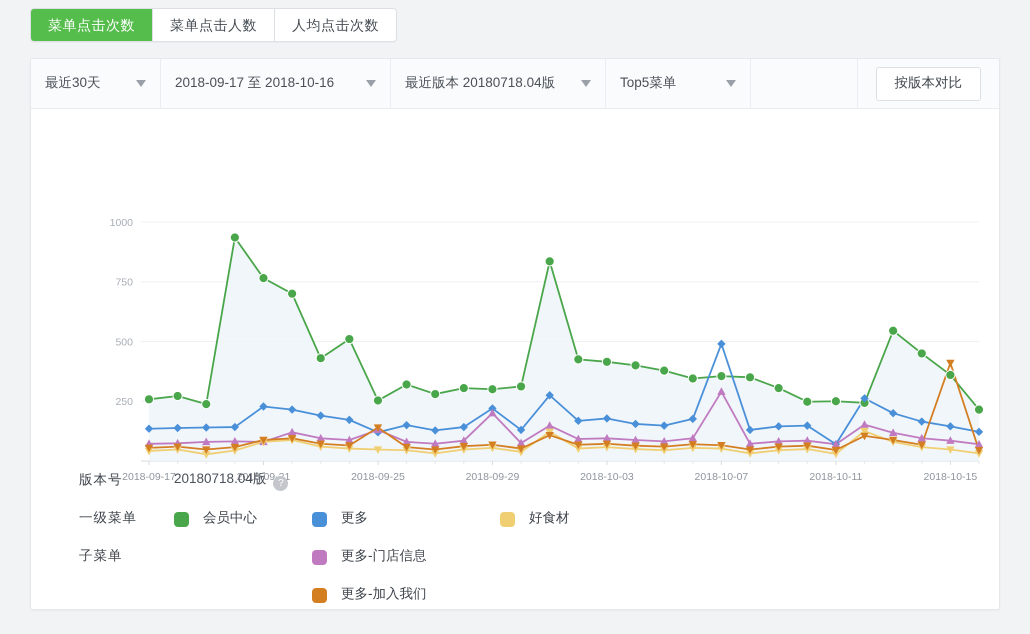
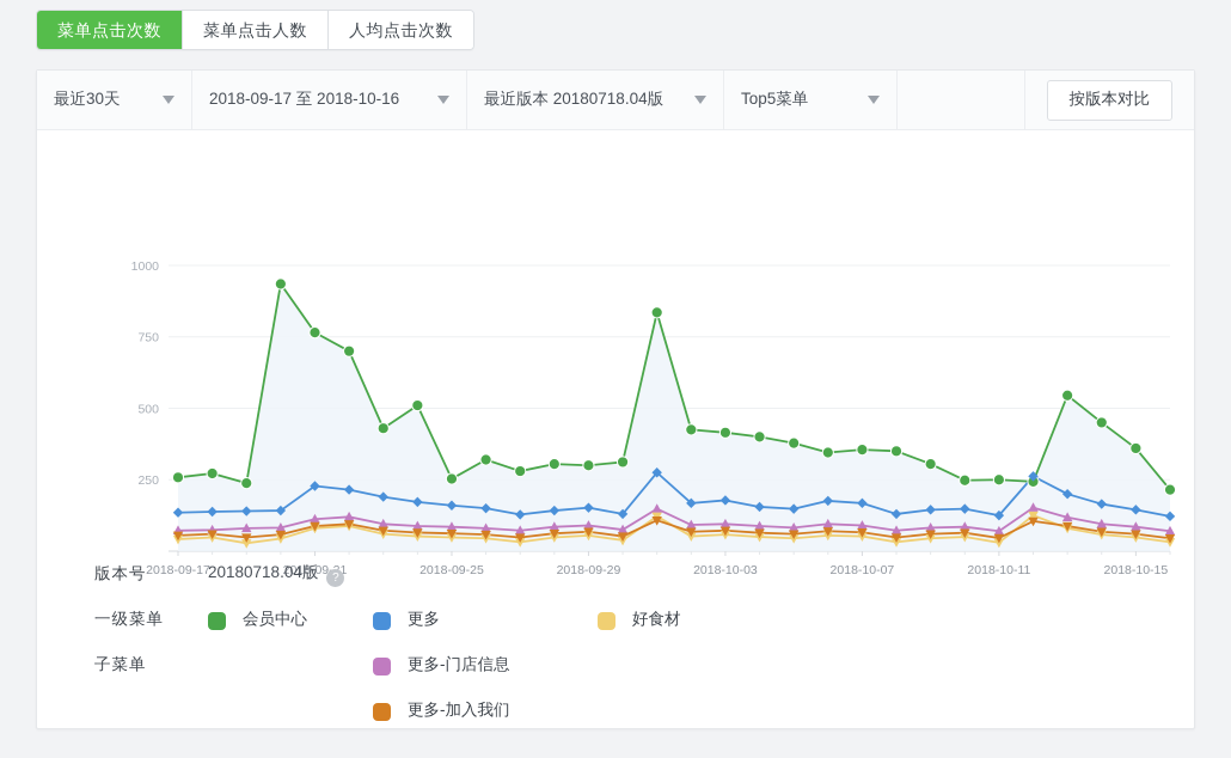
更多-门店信息/2018-09-21: 80 -> 110
更多/2018-09-25: 120 -> 160
更多-门店信息/2018-09-25: 130 -> 80
更多-加入我们/2018-09-25: 140 -> 60
更多/2018-09-29: 220 -> 150
更多-门店信息/2018-09-29: 200 -> 90
更多/2018-10-07: 490 -> 170
更多-门店信息/2018-10-07: 290 -> 90
更多/2018-10-11: 70 -> 120
更多-加入我们/2018-10-15: 410 -> 60
